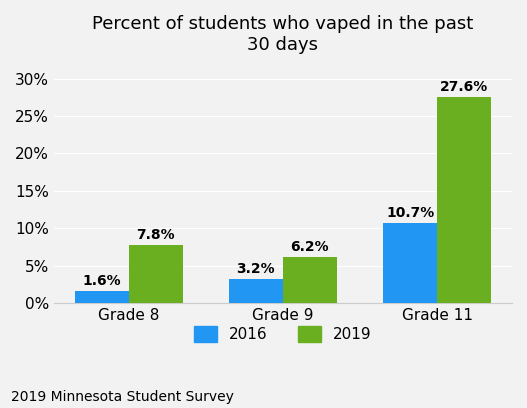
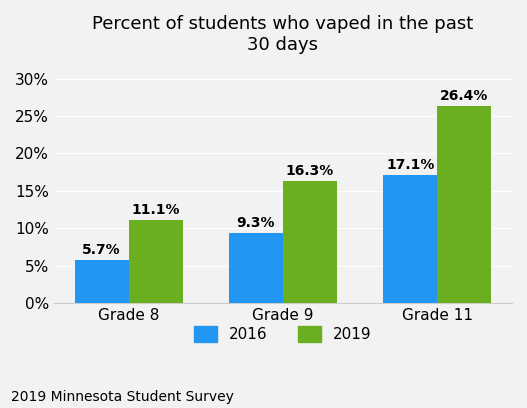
2016/Grade 8: 1.6% -> 5.7%
2019/Grade 8: 7.8% -> 11.1%
2016/Grade 9: 3.2% -> 9.3%
2019/Grade 9: 6.2% -> 16.3%
2016/Grade 11: 10.7% -> 17.1%
2019/Grade 11: 27.6% -> 26.4%
